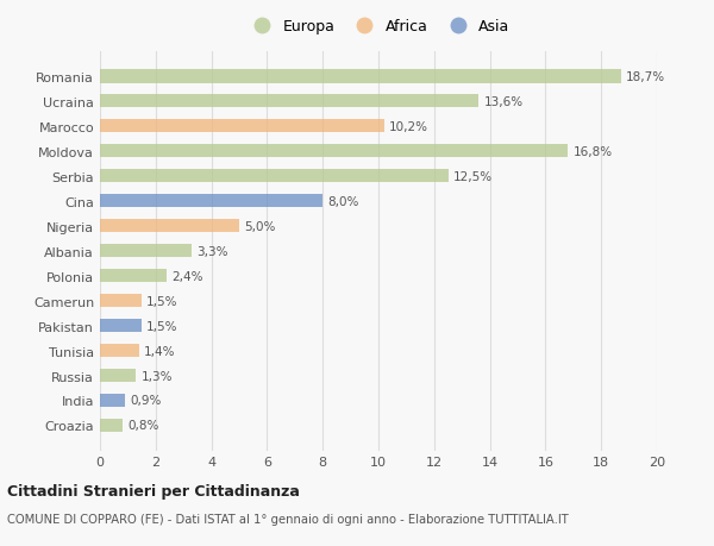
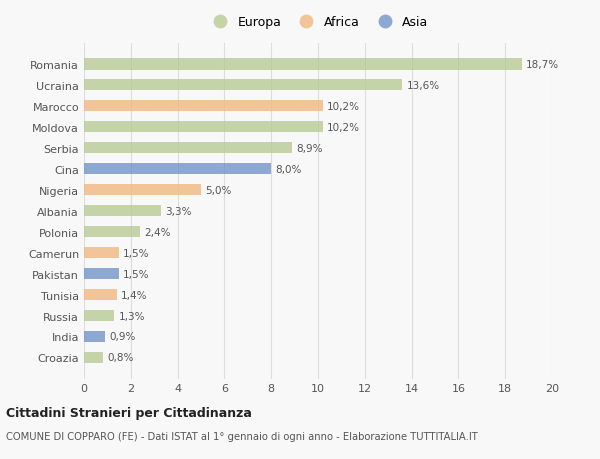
Moldova: 16,8% -> 10,2%
Serbia: 12,5% -> 8,9%
